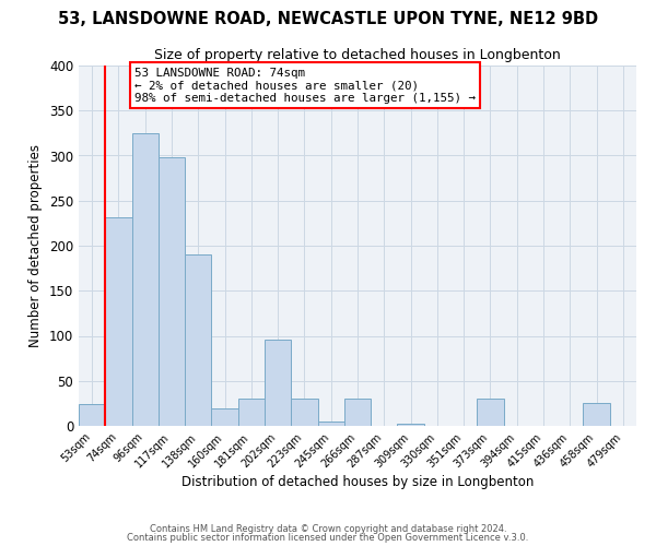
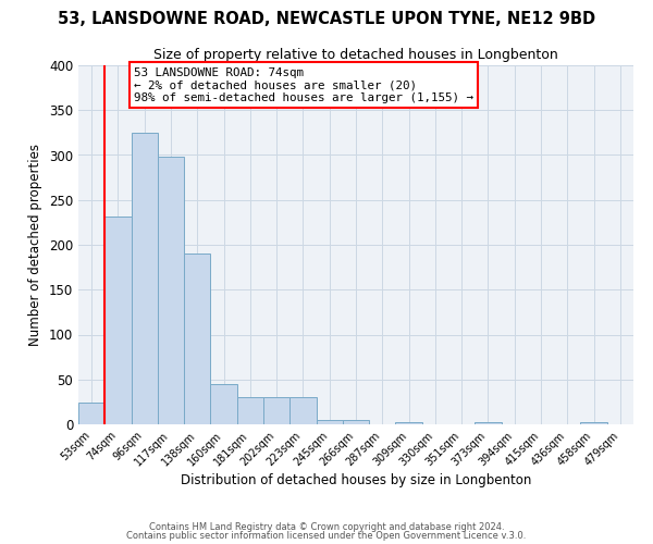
160sqm: 20 -> 45
202sqm: 96 -> 30
266sqm: 30 -> 5
373sqm: 30 -> 3
458sqm: 26 -> 3
